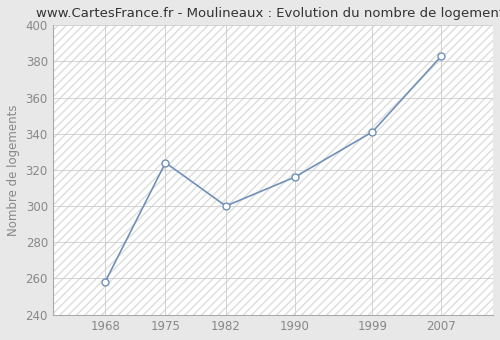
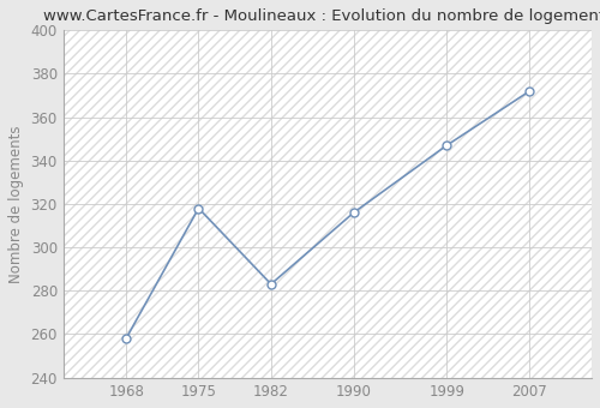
1975: 324 -> 318
1982: 300 -> 283
1999: 341 -> 347
2007: 383 -> 372
